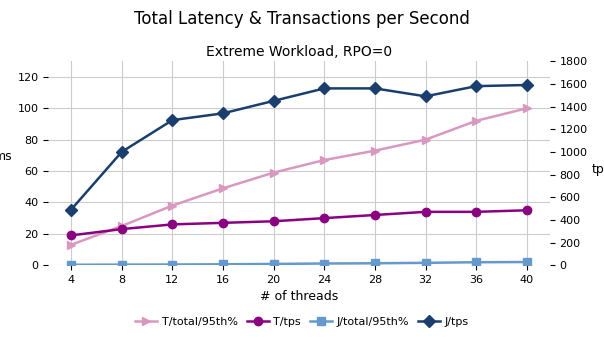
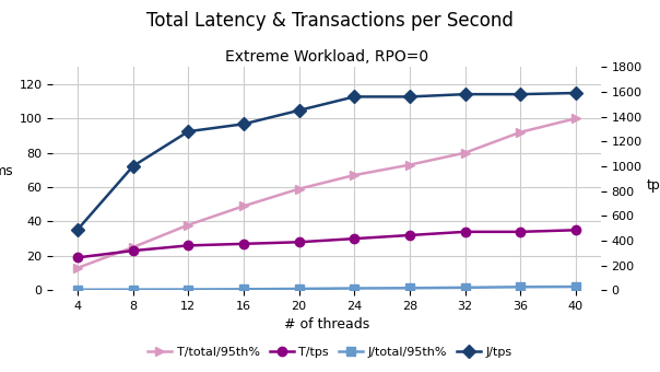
J/tps/32: 1490 -> 1580
